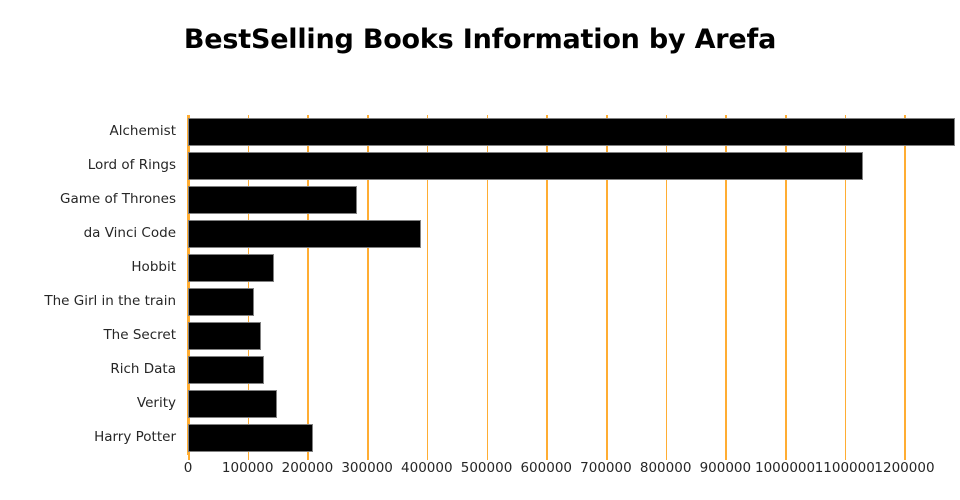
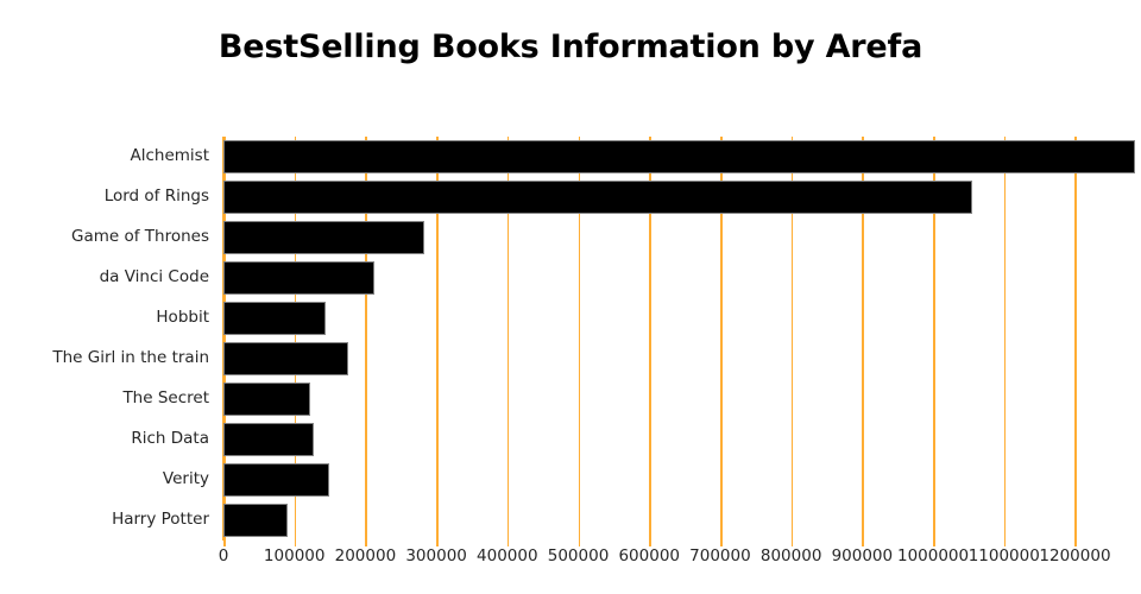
Lord of Rings: 1130000 -> 1060000
da Vinci Code: 390000 -> 210000
The Girl in the train: 110000 -> 180000
Harry Potter: 210000 -> 90000
